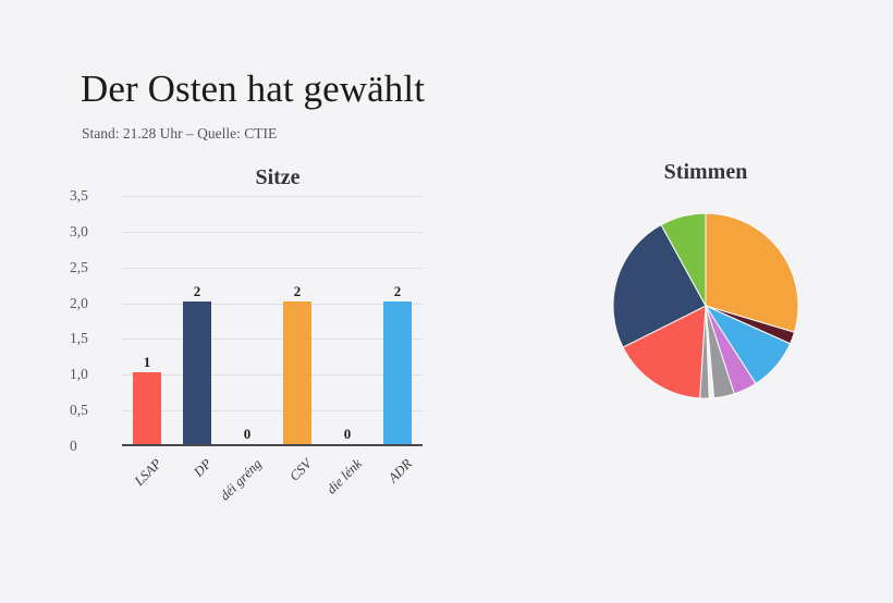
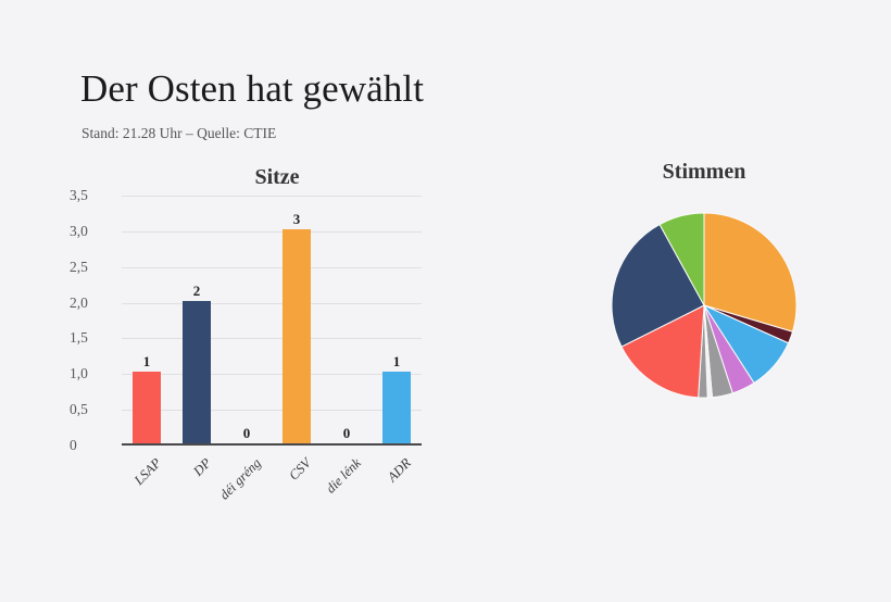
Sitze/CSV: 2 -> 3
Sitze/ADR: 2 -> 1
